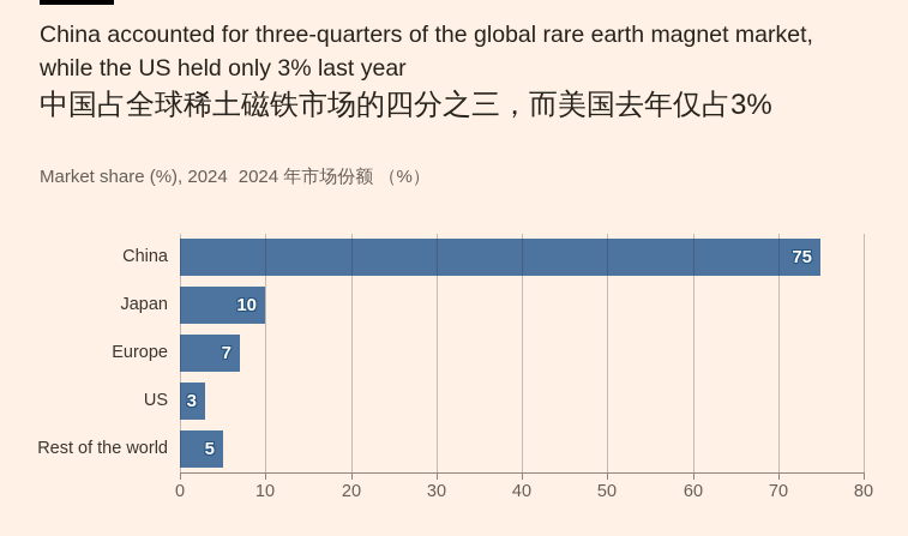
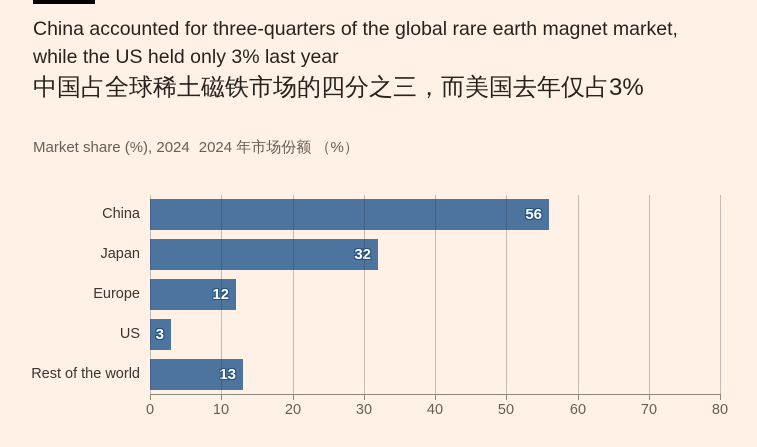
China: 75 -> 56
Japan: 10 -> 32
Europe: 7 -> 12
Rest of the world: 5 -> 13
